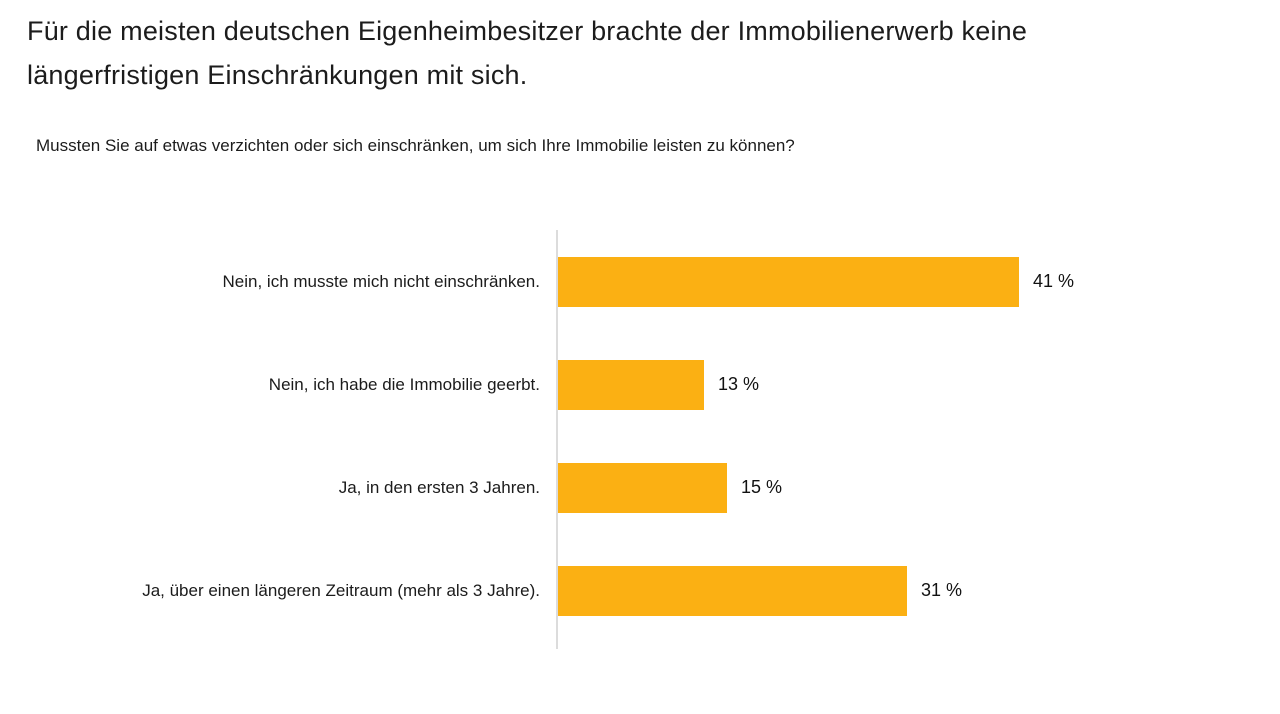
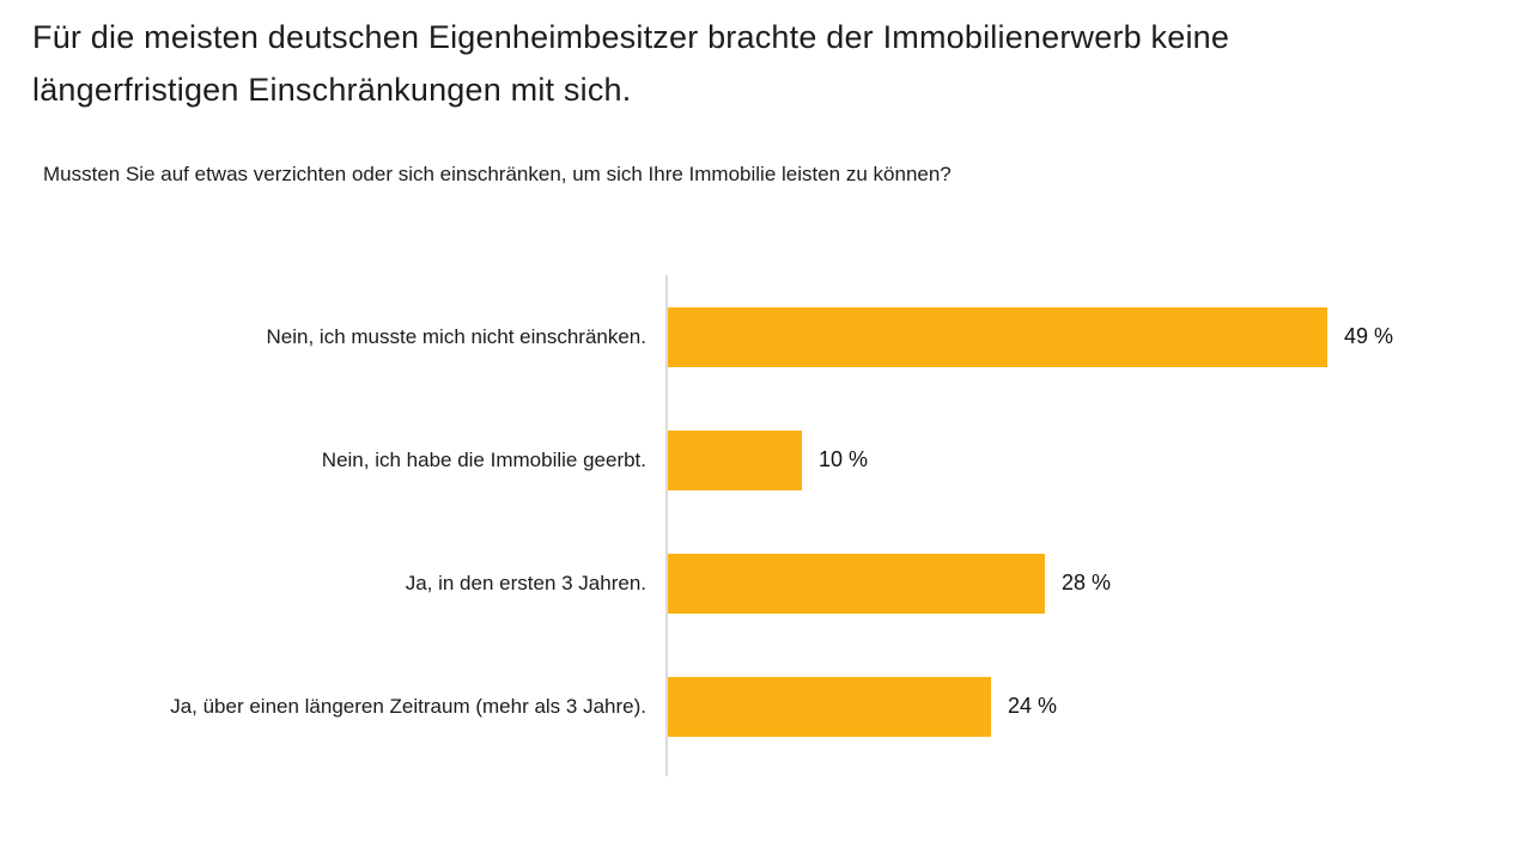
Nein, ich musste mich nicht einschränken.: 41 -> 49
Nein, ich habe die Immobilie geerbt.: 13 -> 10
Ja, in den ersten 3 Jahren.: 15 -> 28
Ja, über einen längeren Zeitraum (mehr als 3 Jahre).: 31 -> 24
